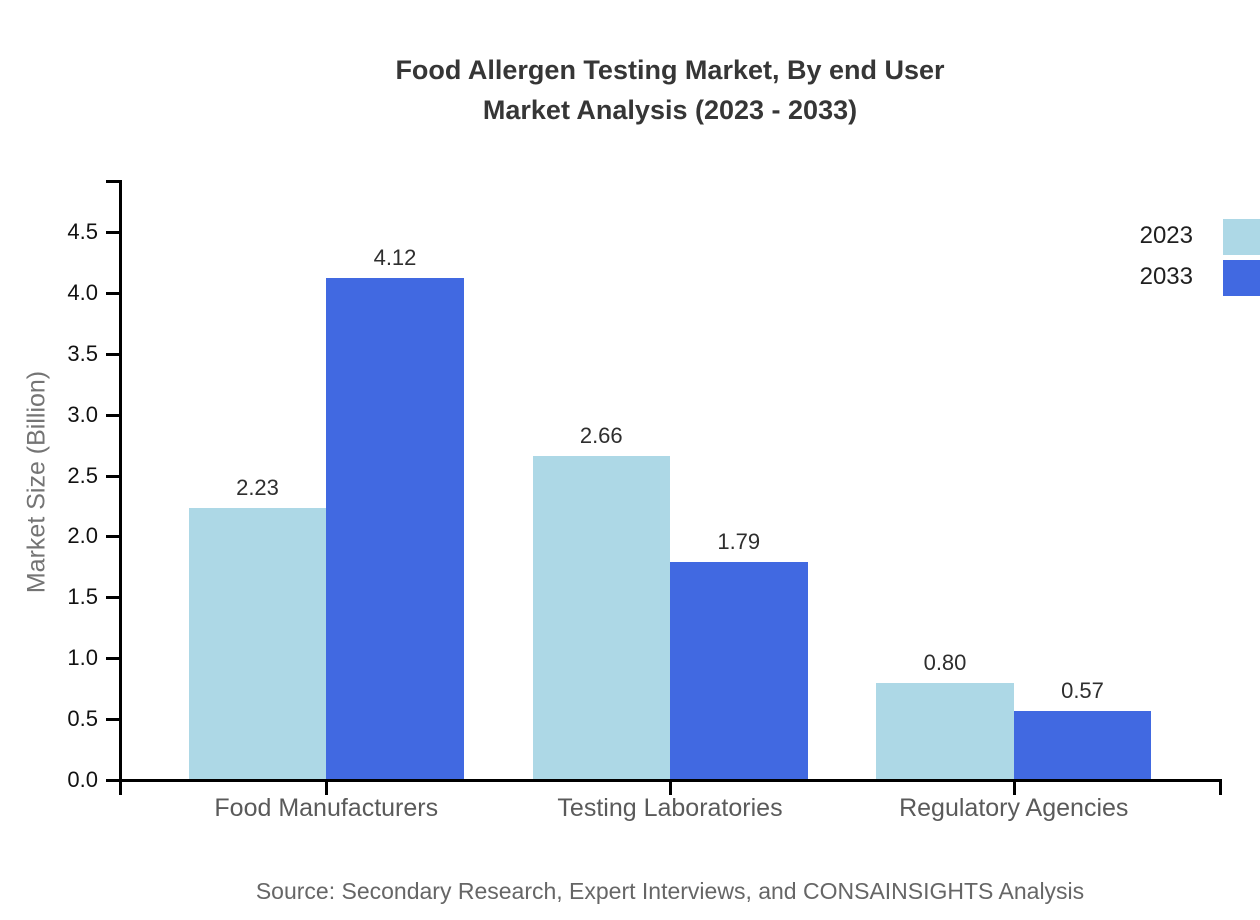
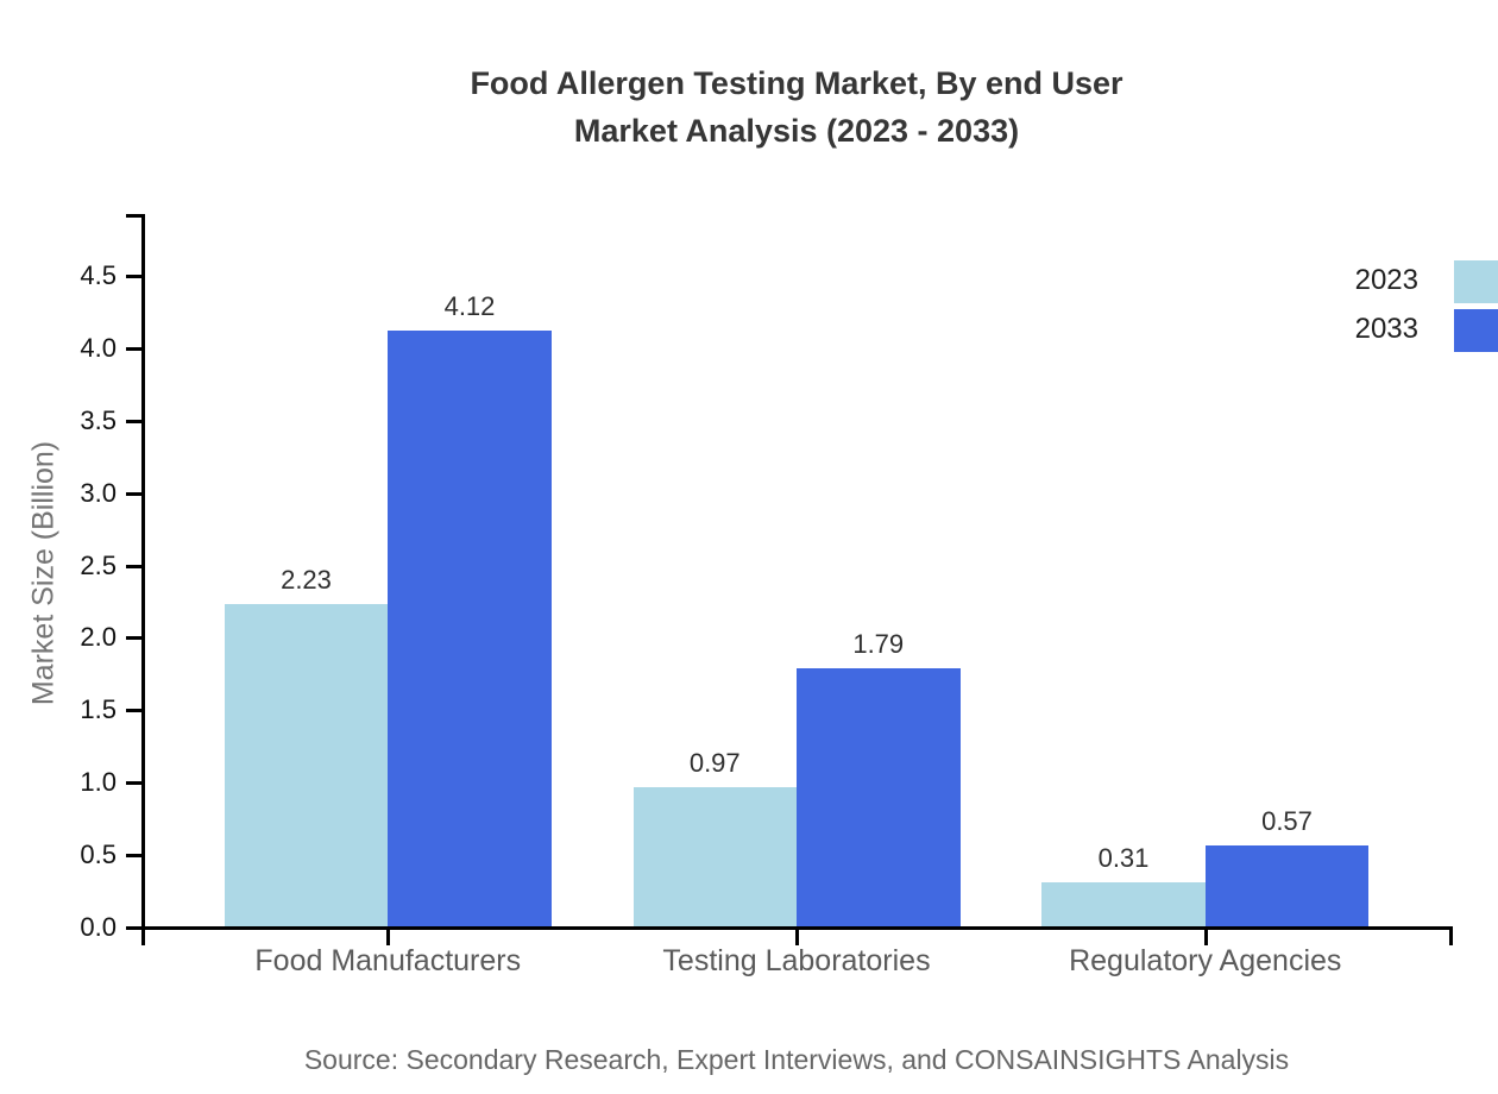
2023/Testing Laboratories: 2.66 -> 0.97
2023/Regulatory Agencies: 0.80 -> 0.31
